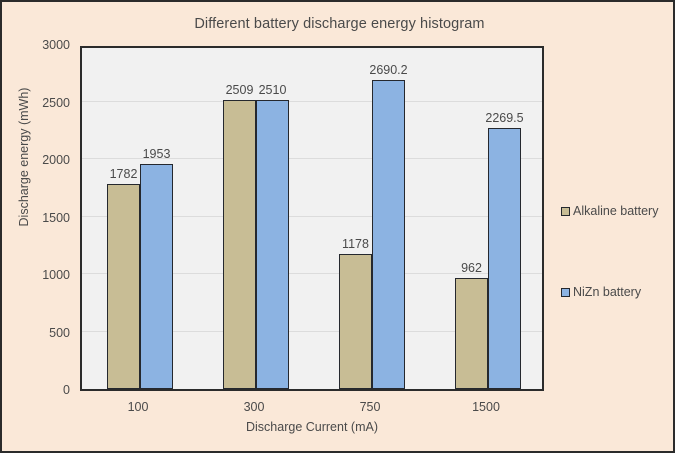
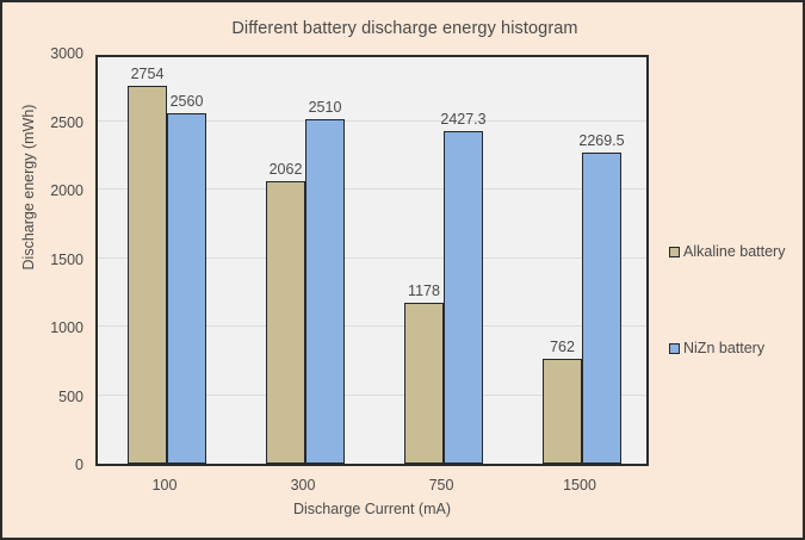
Alkaline battery/100: 1782 -> 2754
NiZn battery/100: 1953 -> 2560
Alkaline battery/300: 2509 -> 2062
NiZn battery/750: 2690.2 -> 2427.3
Alkaline battery/1500: 962 -> 762
